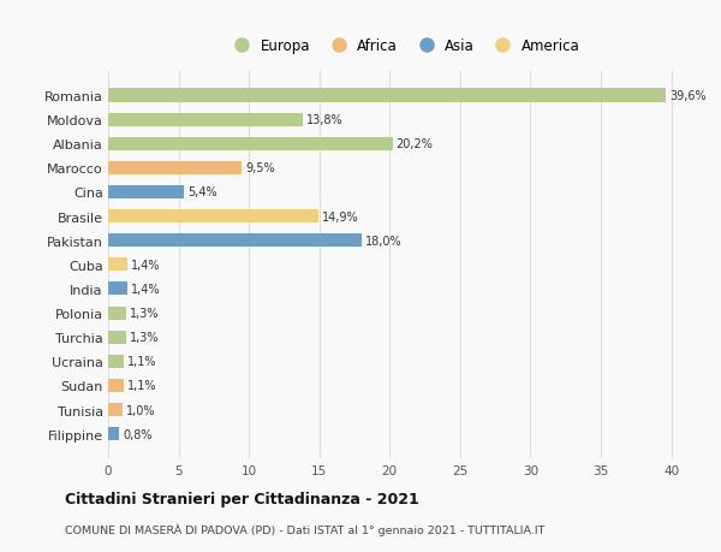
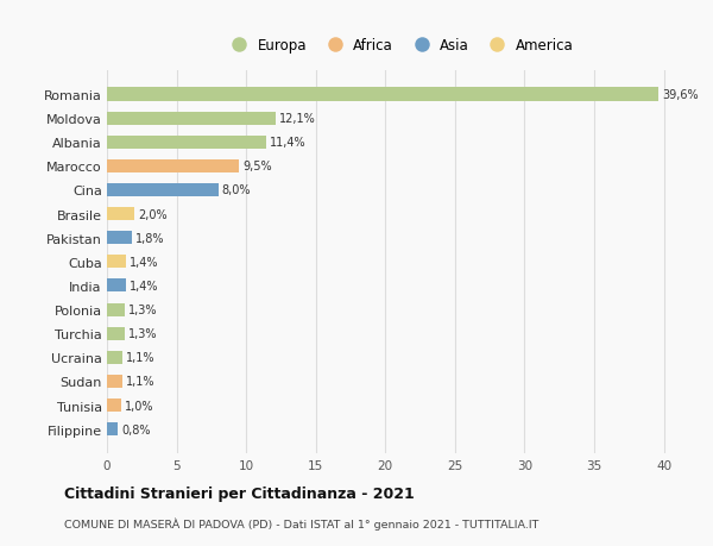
Moldova: 13,8% -> 12,1%
Albania: 20,2% -> 11,4%
Cina: 5,4% -> 8,0%
Brasile: 14,9% -> 2,0%
Pakistan: 18,0% -> 1,8%
